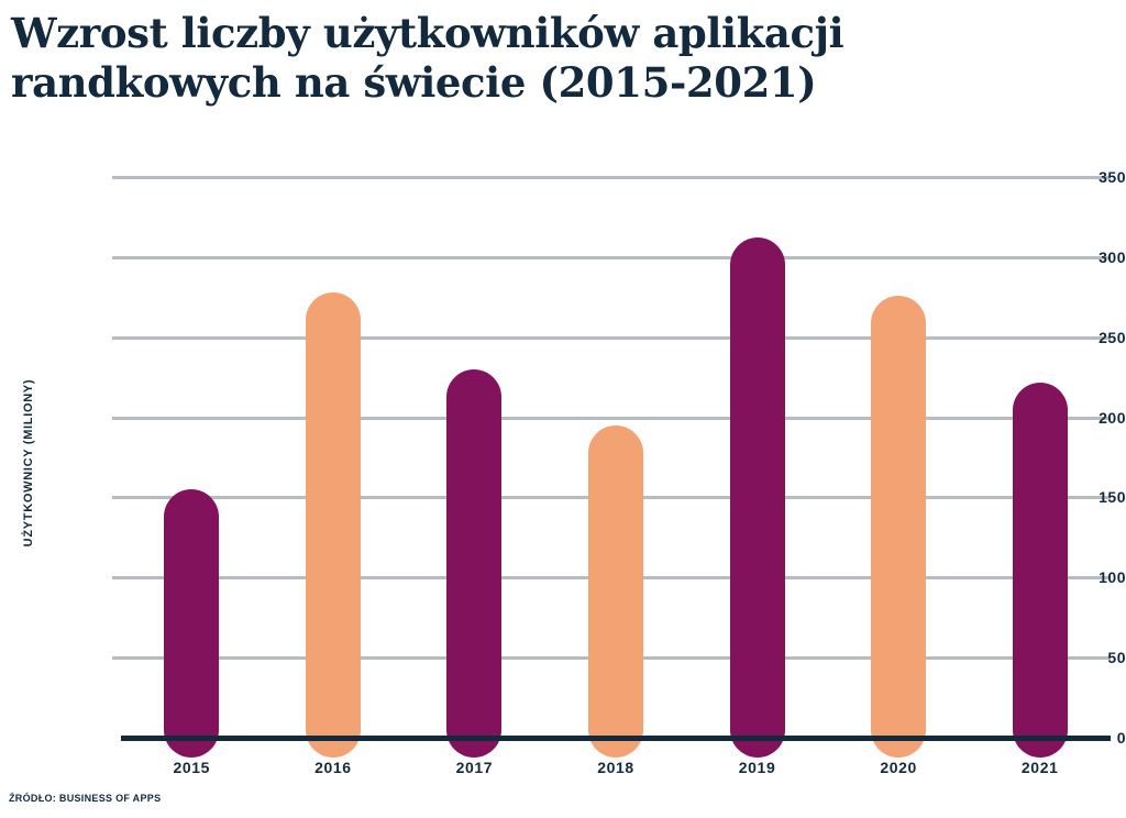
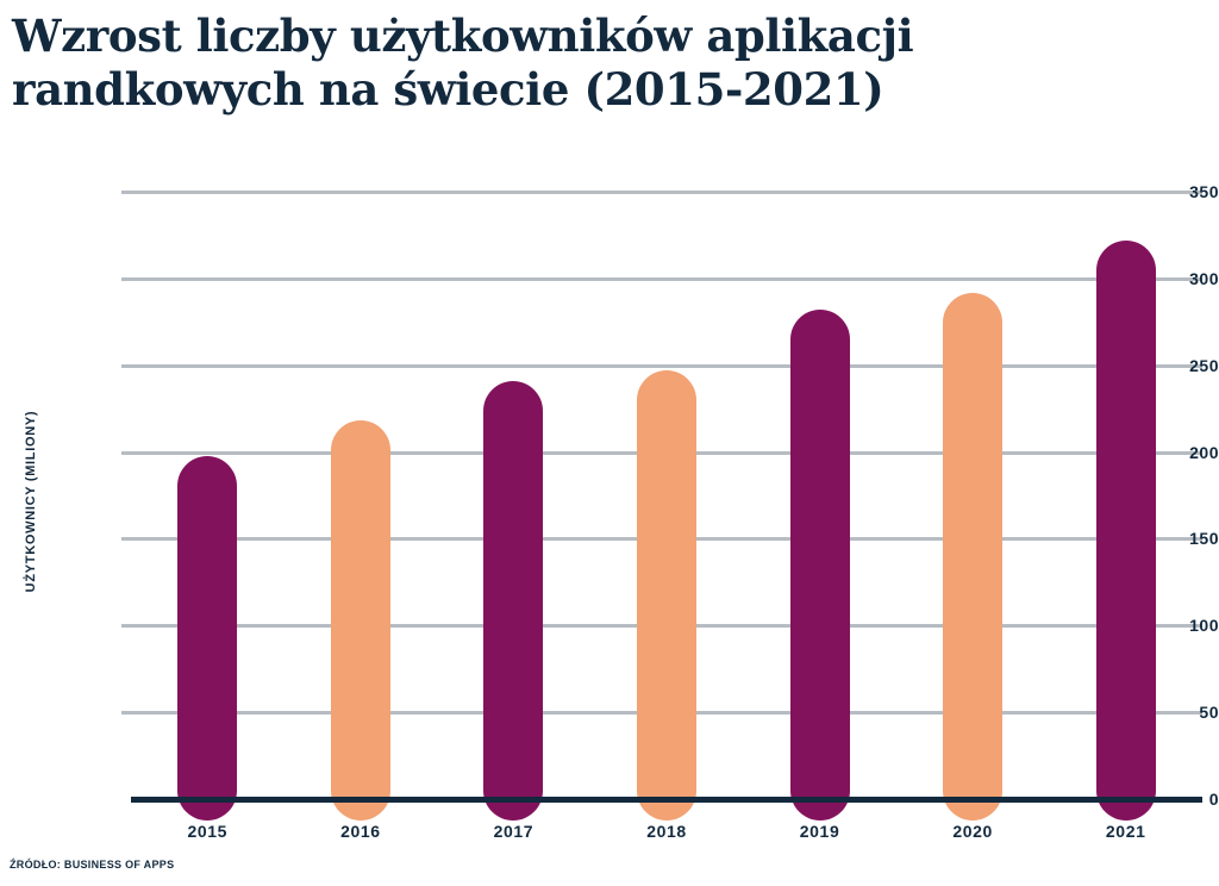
2015: 155 -> 198
2016: 278 -> 218
2017: 230 -> 241
2018: 195 -> 247
2019: 312 -> 282
2020: 276 -> 292
2021: 222 -> 322
